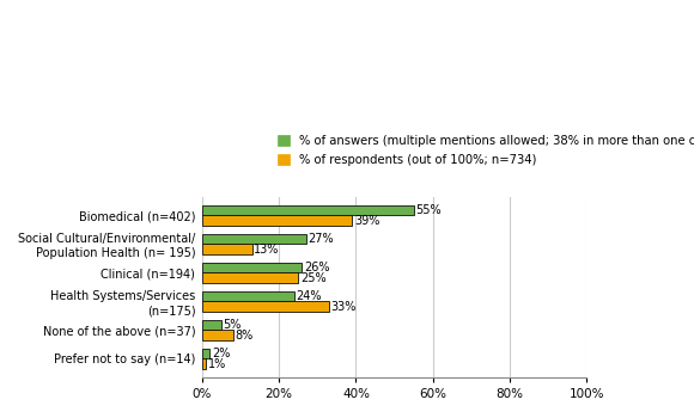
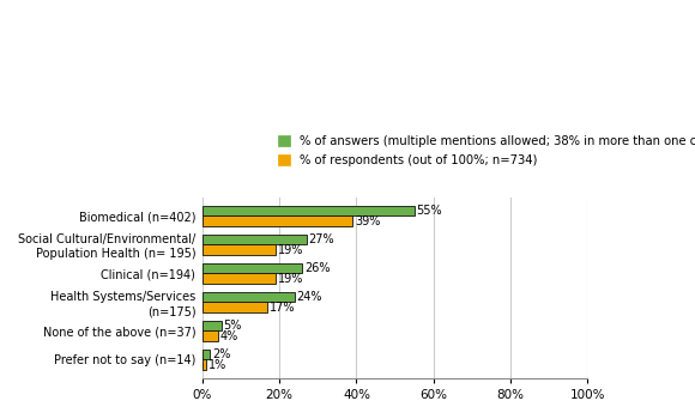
% of respondents (out of 100%; n=734)/Social Cultural/Environmental/ Population Health (n= 195): 13% -> 19%
% of respondents (out of 100%; n=734)/Clinical (n=194): 25% -> 19%
% of respondents (out of 100%; n=734)/Health Systems/Services (n=175): 33% -> 17%
% of respondents (out of 100%; n=734)/None of the above (n=37): 8% -> 4%
